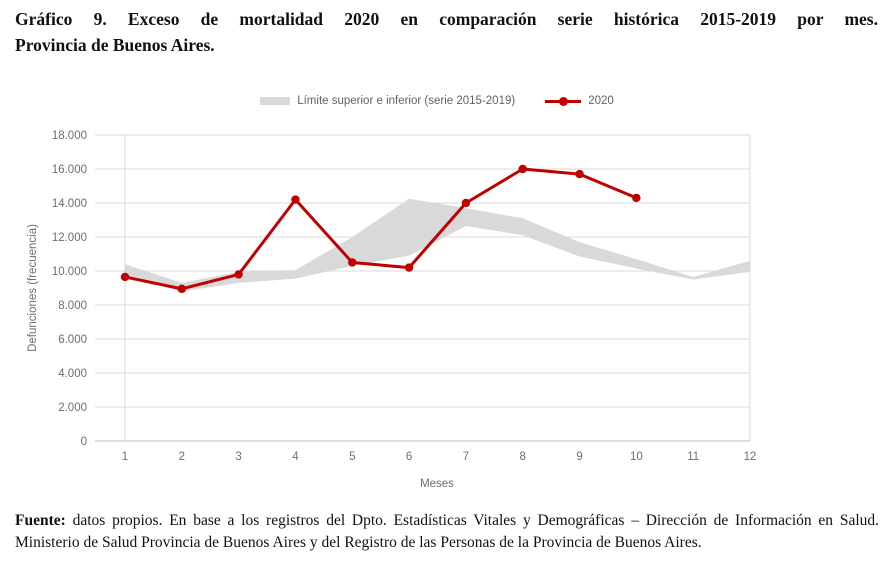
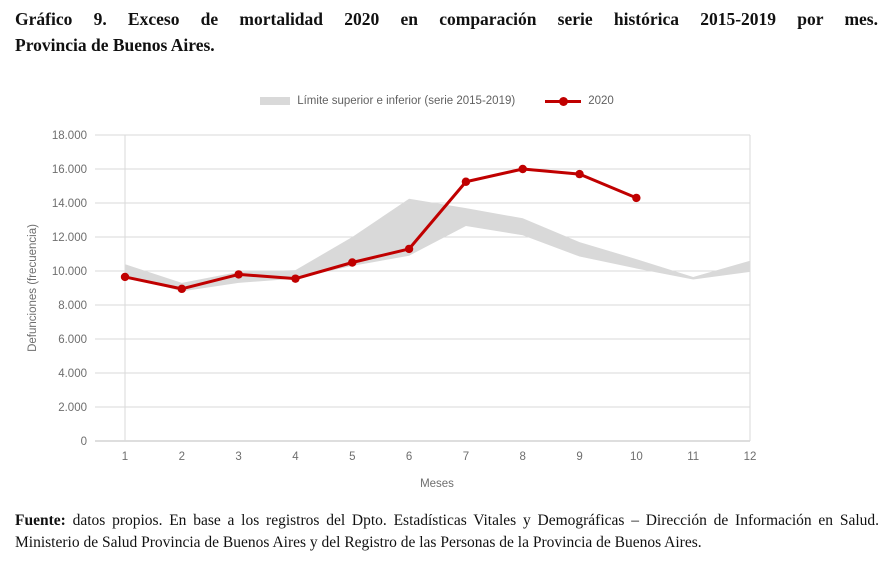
2020/4: 14200 -> 9600
2020/6: 10200 -> 11300
2020/7: 14000 -> 15200
